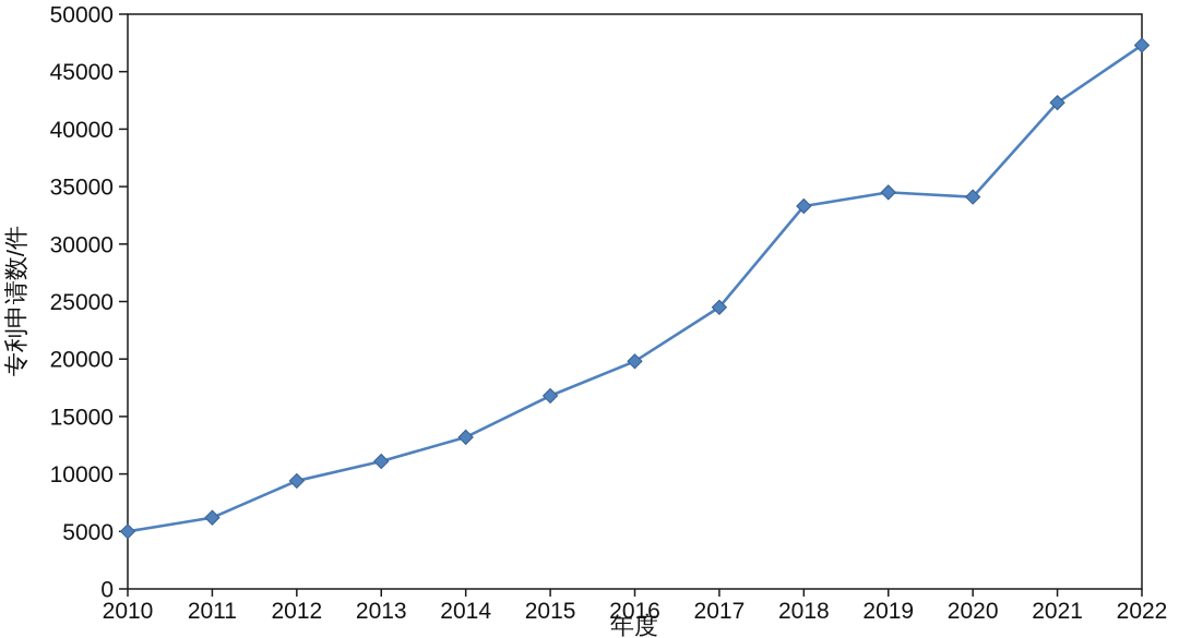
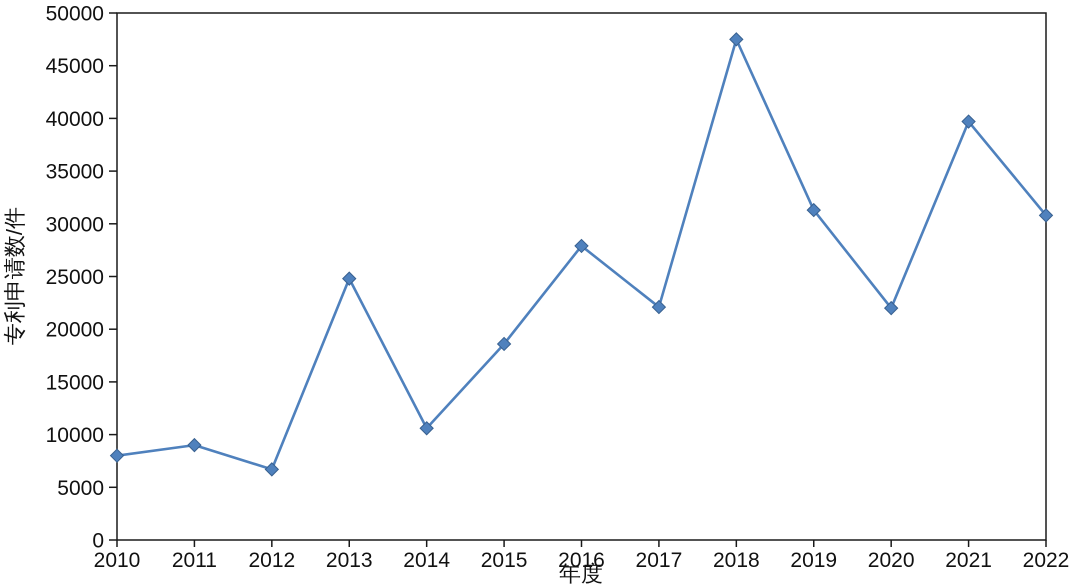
2010: 5000 -> 8000
2011: 6200 -> 9000
2012: 9400 -> 6700
2013: 11100 -> 24800
2014: 13200 -> 10600
2015: 16800 -> 18600
2016: 19800 -> 27900
2017: 24500 -> 22100
2018: 33300 -> 47500
2019: 34500 -> 31300
2020: 34100 -> 22000
2021: 42300 -> 39700
2022: 47300 -> 30800
